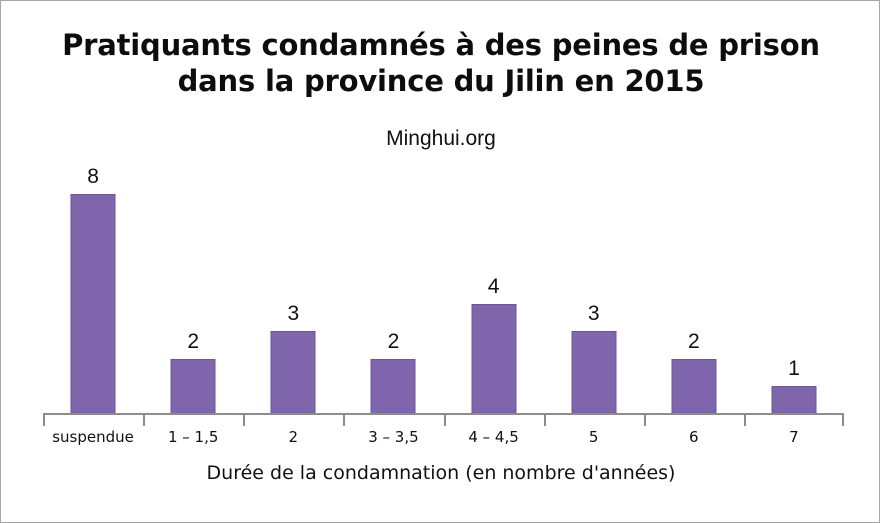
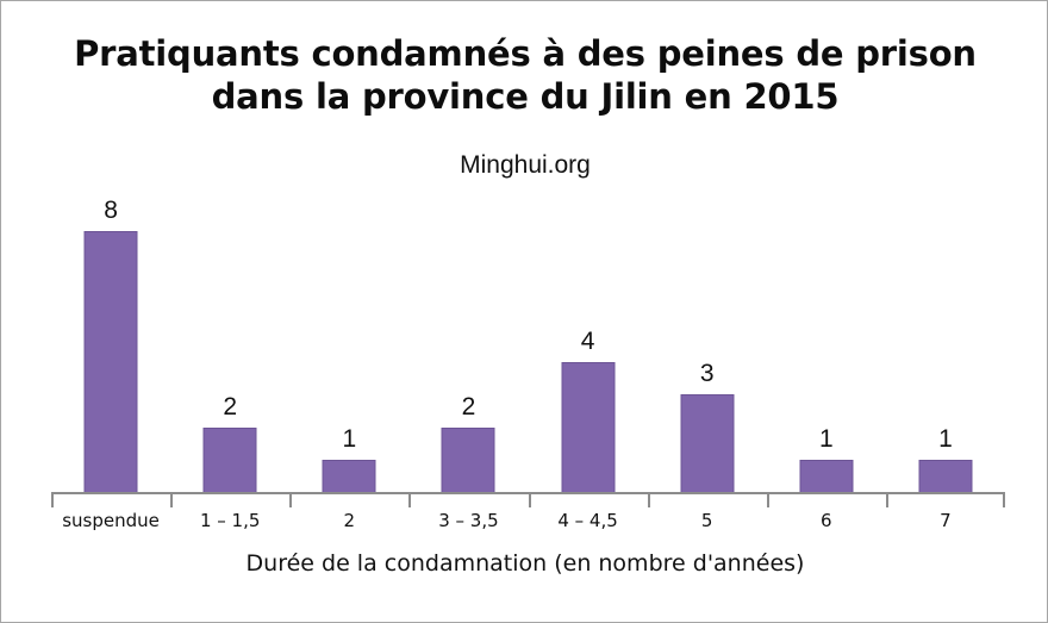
2: 3 -> 1
6: 2 -> 1
